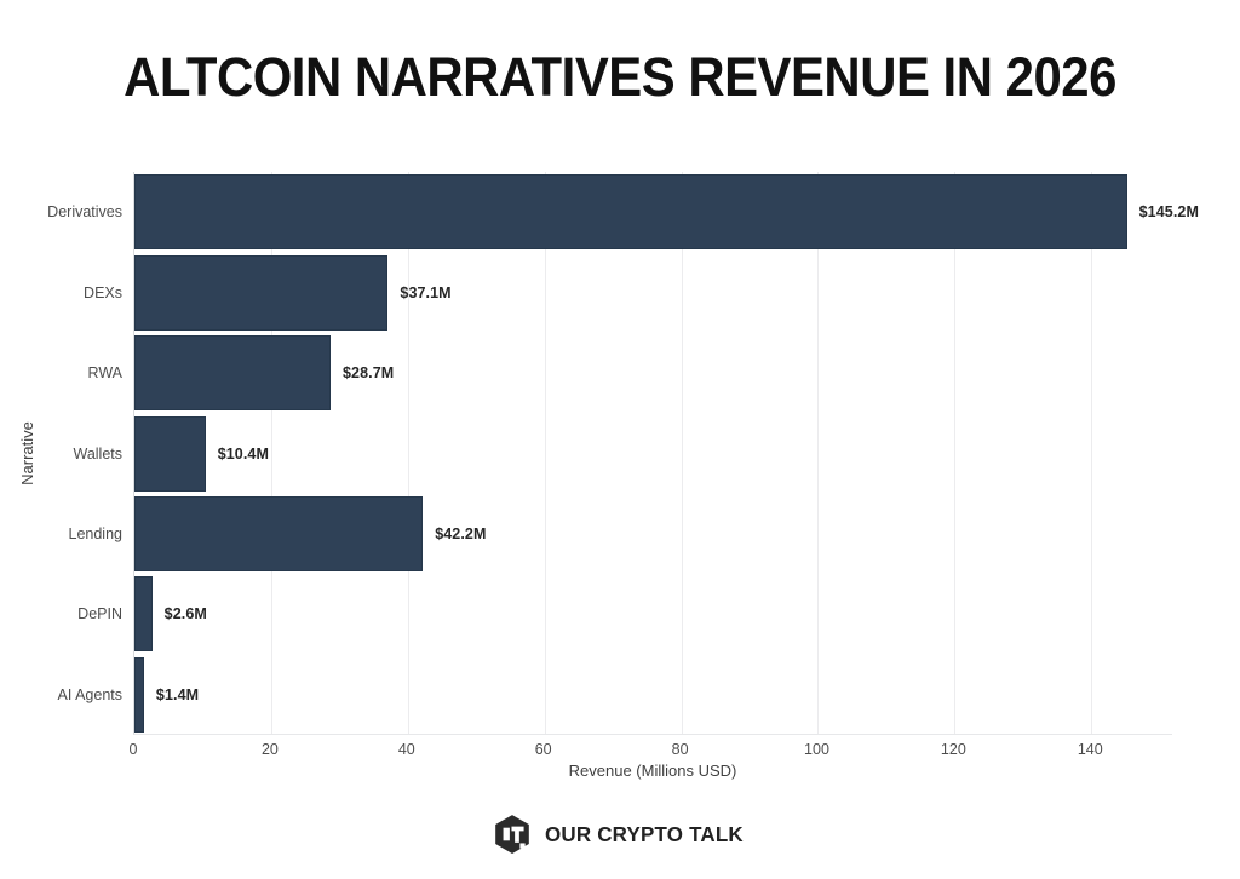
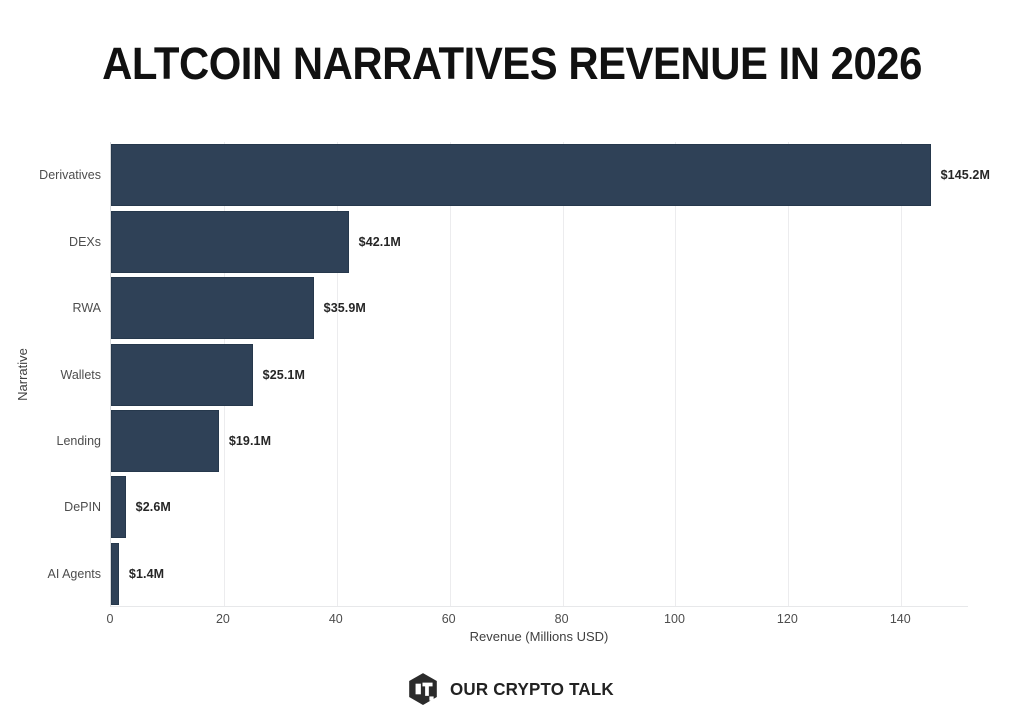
DEXs: $37.1M -> $42.1M
RWA: $28.7M -> $35.9M
Wallets: $10.4M -> $25.1M
Lending: $42.2M -> $19.1M
